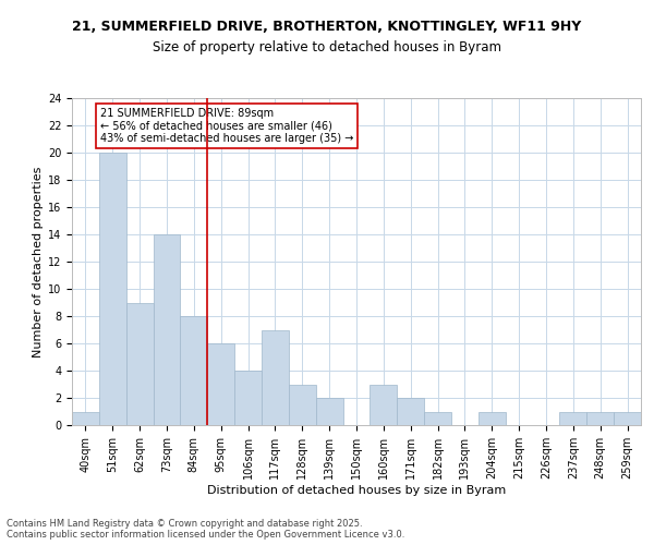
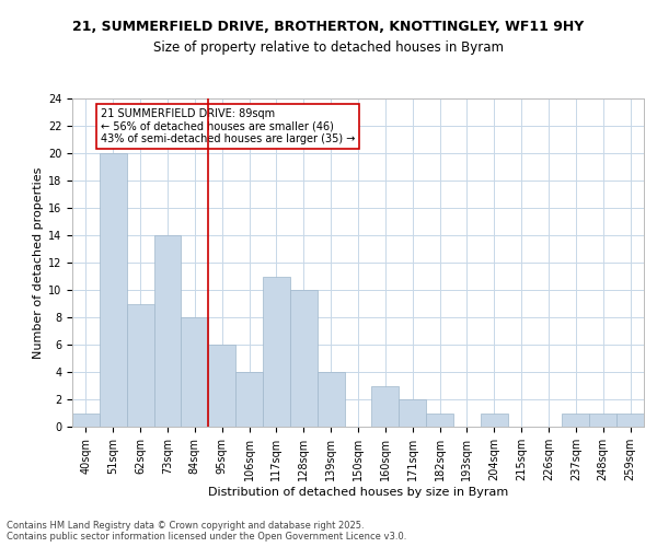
117sqm: 7 -> 11
128sqm: 3 -> 10
139sqm: 2 -> 4
